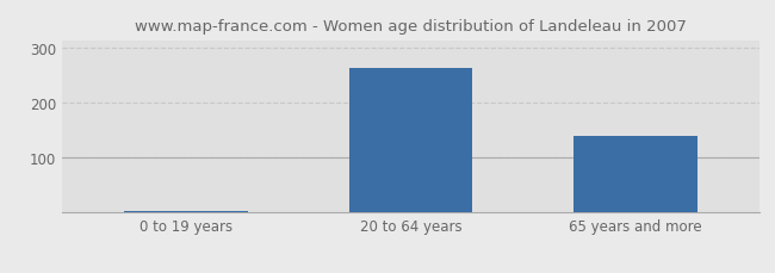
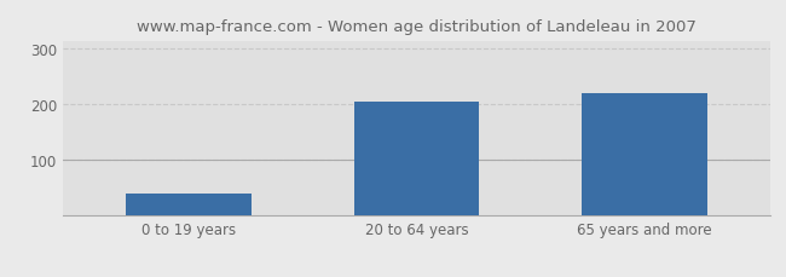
0 to 19 years: 3 -> 40
20 to 64 years: 265 -> 205
65 years and more: 140 -> 220
